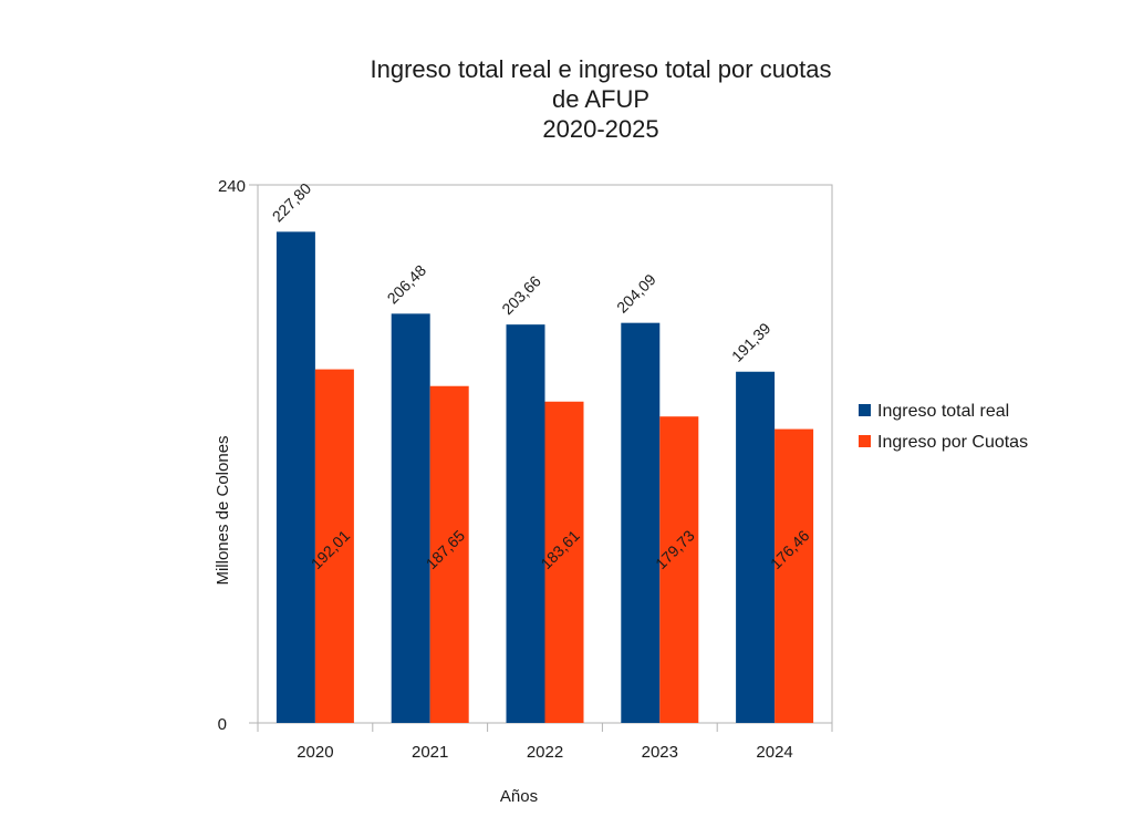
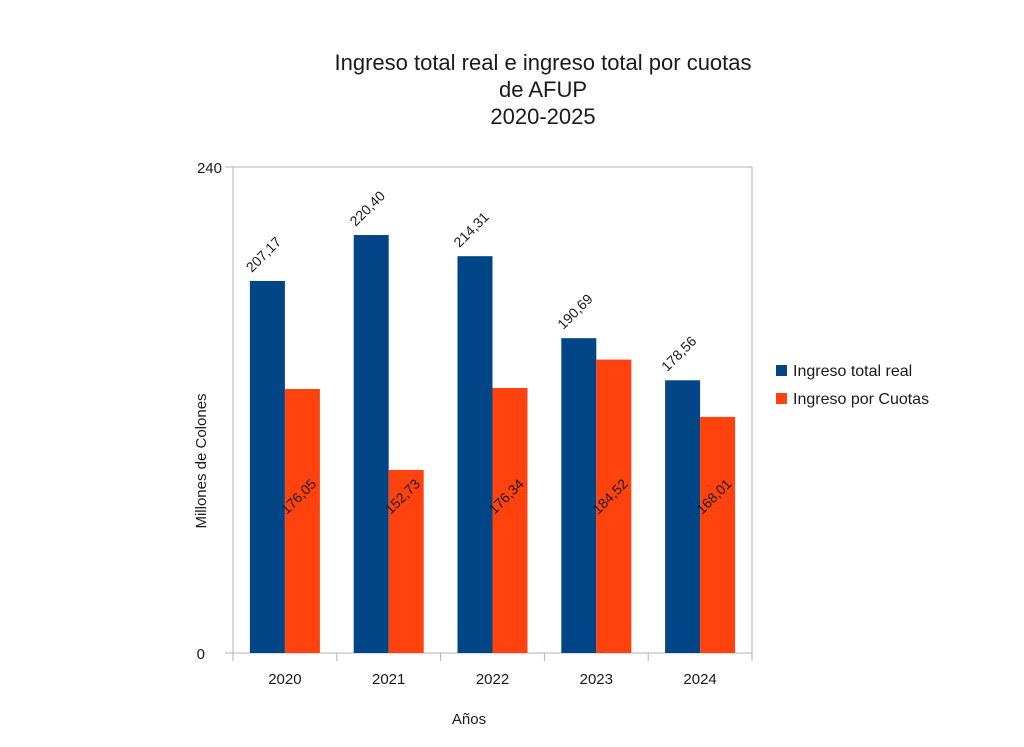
Ingreso total real/2020: 227,80 -> 207,17
Ingreso por Cuotas/2020: 192,01 -> 176,05
Ingreso total real/2021: 206,48 -> 220,40
Ingreso por Cuotas/2021: 187,65 -> 152,73
Ingreso total real/2022: 203,66 -> 214,31
Ingreso por Cuotas/2022: 183,61 -> 176,34
Ingreso total real/2023: 204,09 -> 190,69
Ingreso por Cuotas/2023: 179,73 -> 184,52
Ingreso total real/2024: 191,39 -> 178,56
Ingreso por Cuotas/2024: 176,46 -> 168,01
